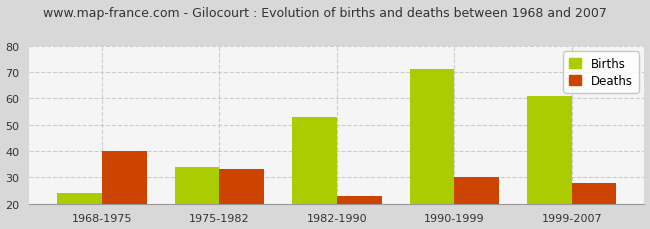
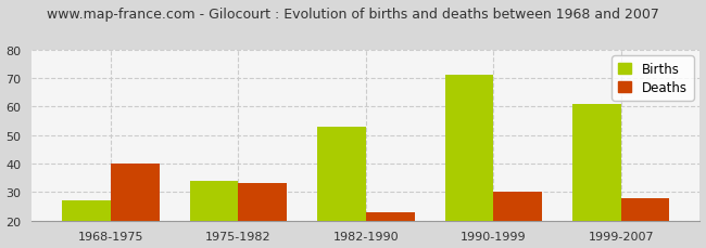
Births/1968-1975: 24 -> 27
